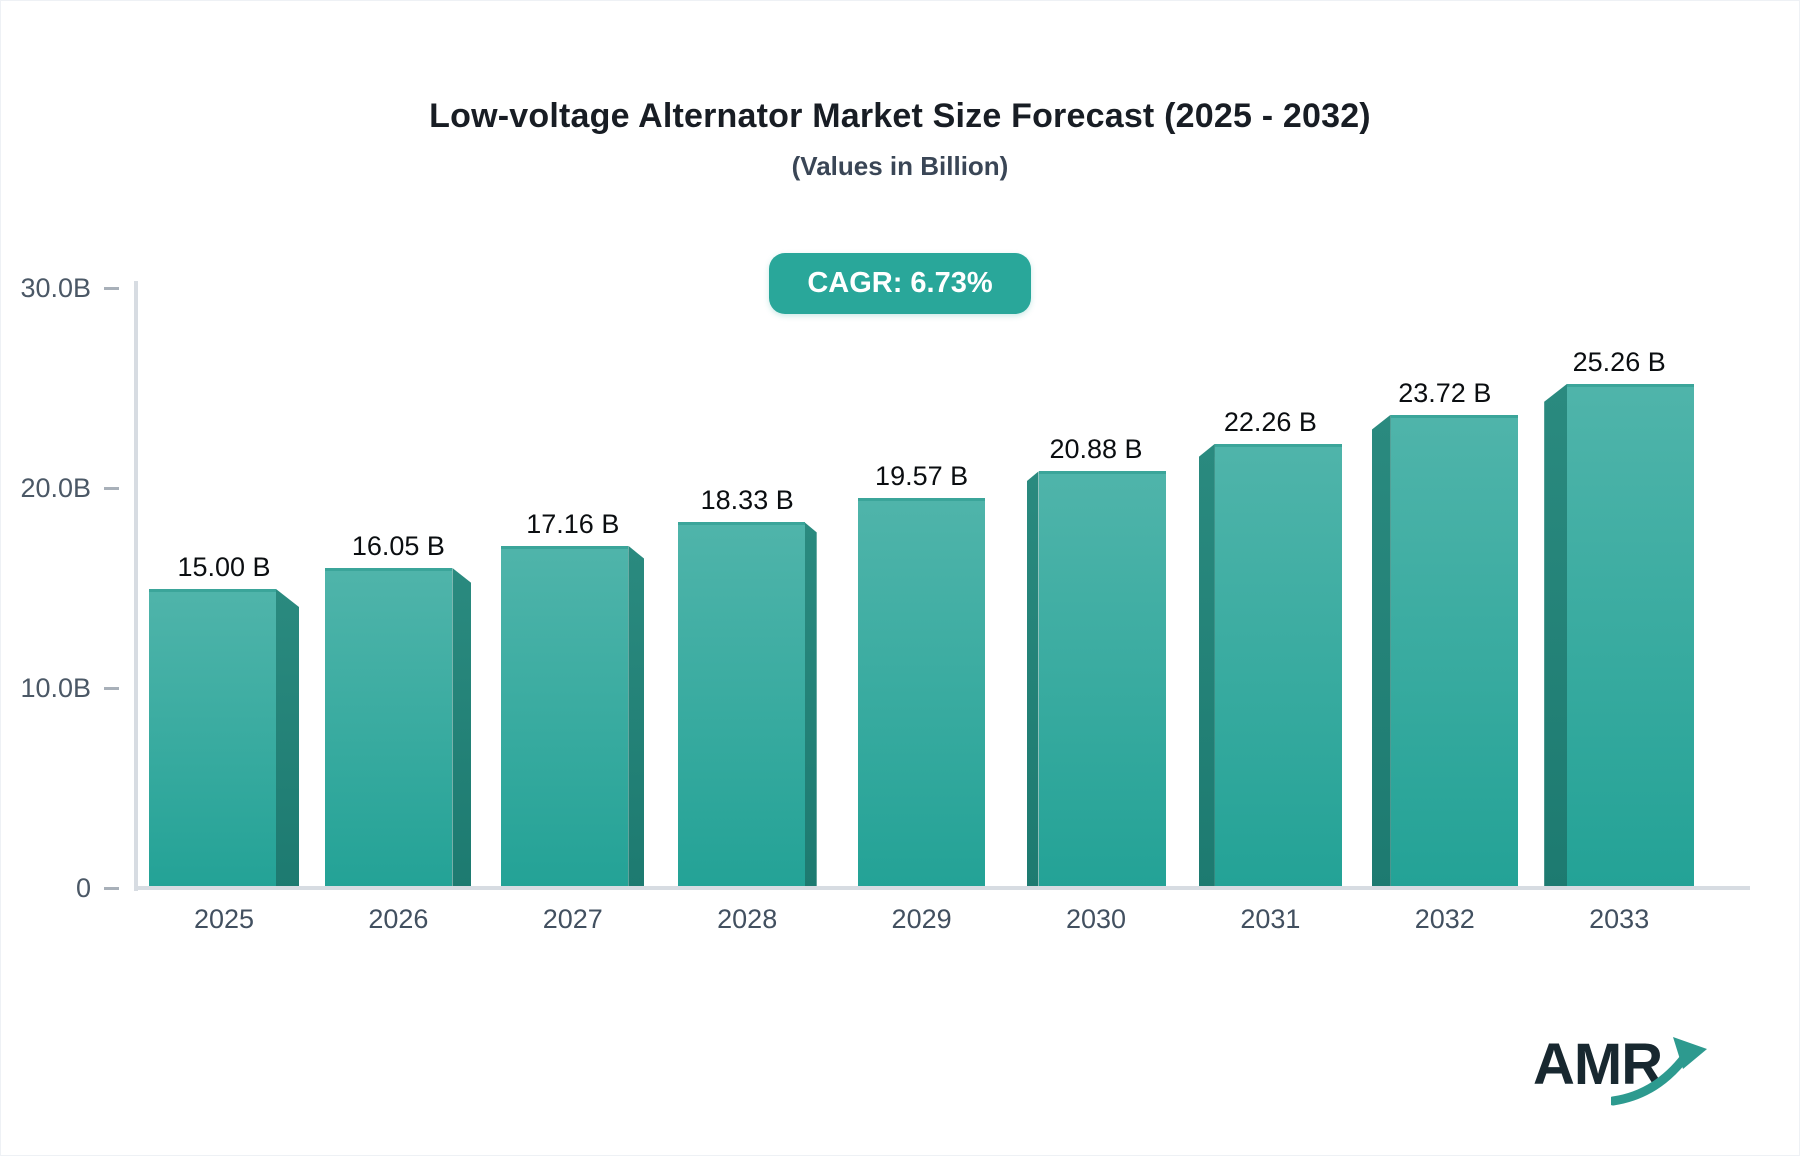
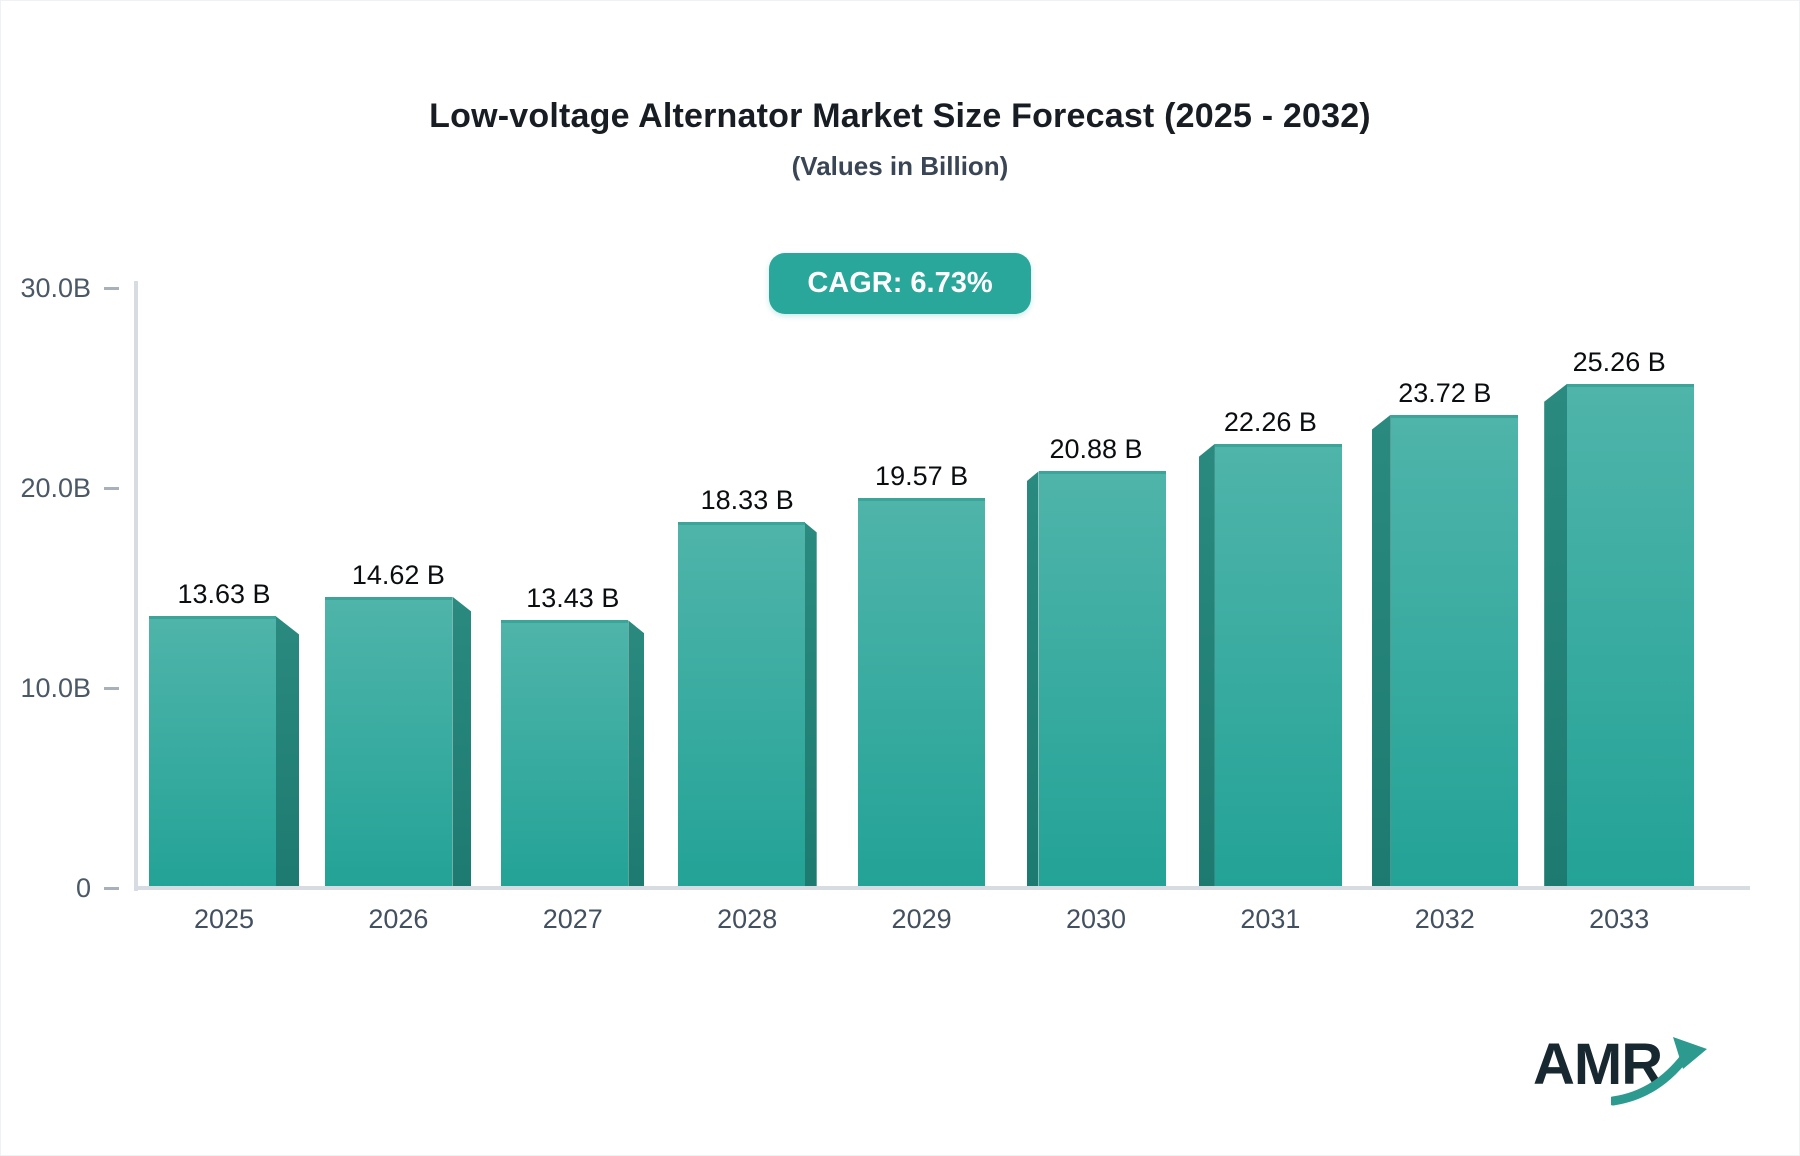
2025: 15.00 -> 13.63
2026: 16.05 -> 14.62
2027: 17.16 -> 13.43
